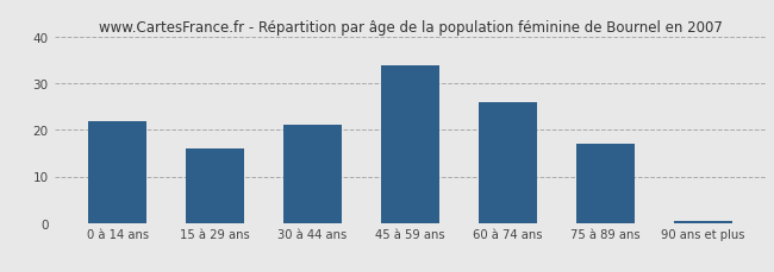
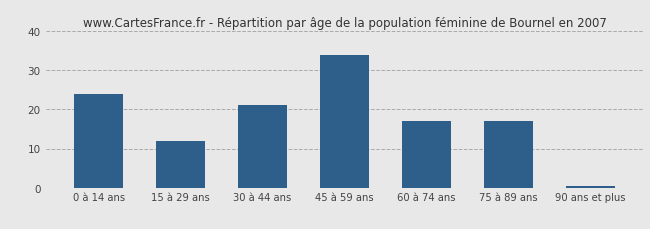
0 à 14 ans: 22.0 -> 24.0
15 à 29 ans: 16.0 -> 12.0
60 à 74 ans: 26.0 -> 17.0
